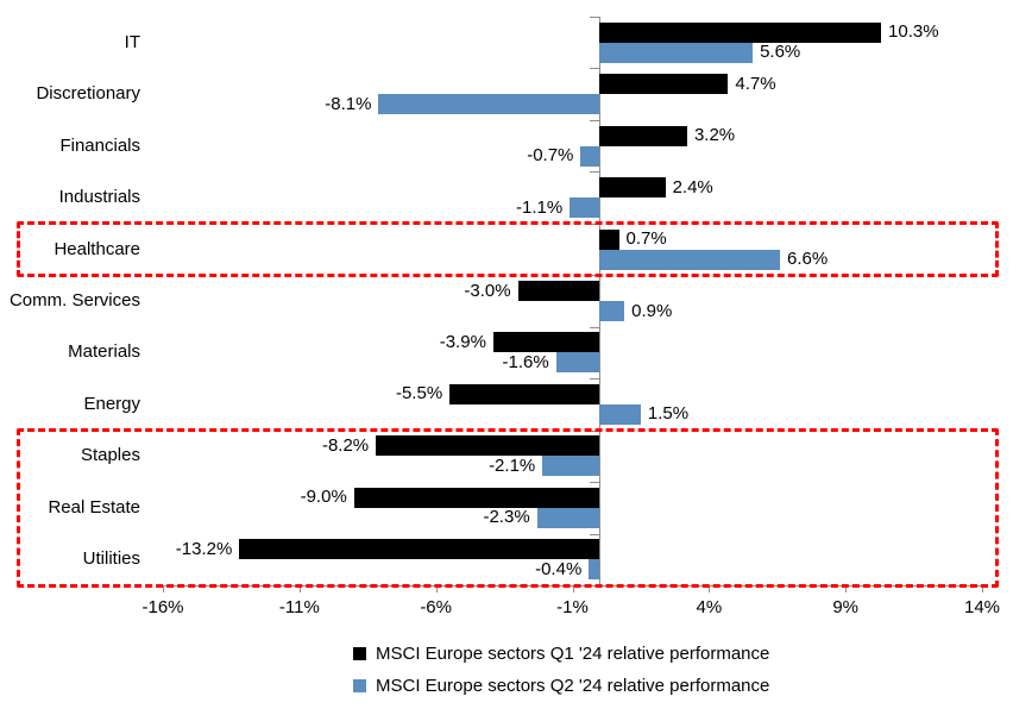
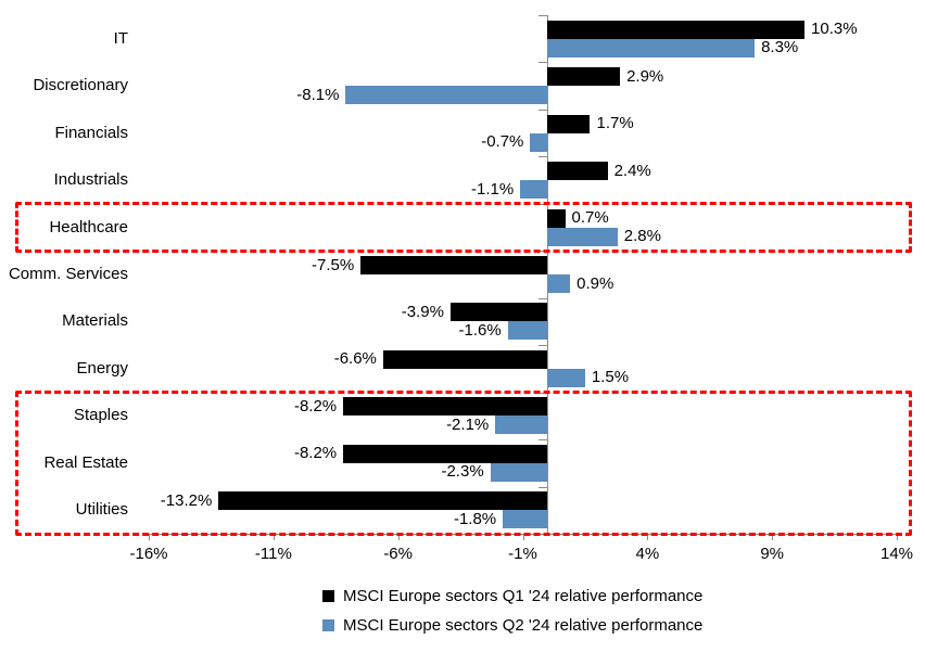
MSCI Europe sectors Q2 '24 relative performance/IT: 5.6% -> 8.3%
MSCI Europe sectors Q1 '24 relative performance/Discretionary: 4.7% -> 2.9%
MSCI Europe sectors Q1 '24 relative performance/Financials: 3.2% -> 1.7%
MSCI Europe sectors Q2 '24 relative performance/Healthcare: 6.6% -> 2.8%
MSCI Europe sectors Q1 '24 relative performance/Comm. Services: -3.0% -> -7.5%
MSCI Europe sectors Q1 '24 relative performance/Energy: -5.5% -> -6.6%
MSCI Europe sectors Q1 '24 relative performance/Real Estate: -9.0% -> -8.2%
MSCI Europe sectors Q2 '24 relative performance/Utilities: -0.4% -> -1.8%
